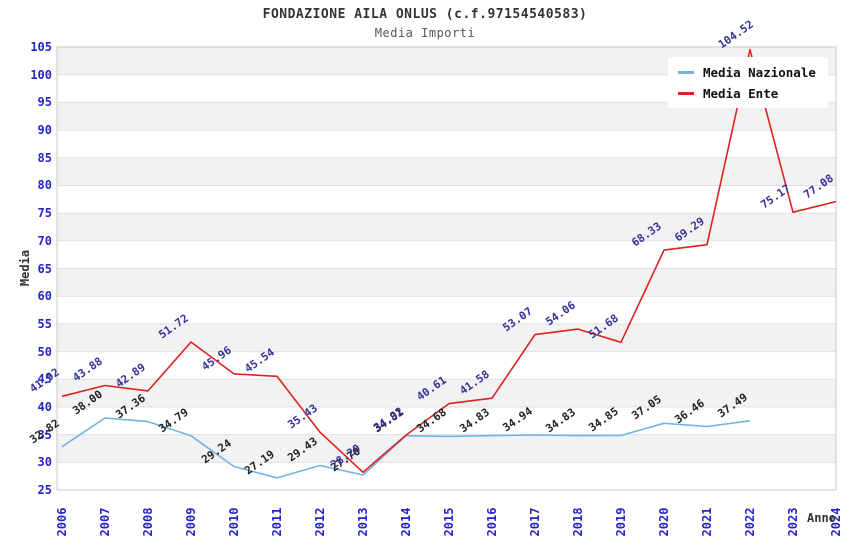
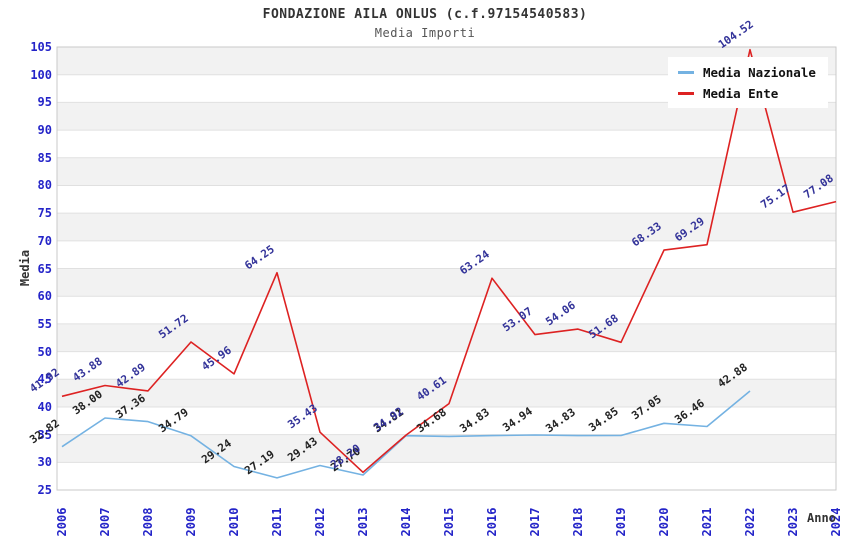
Media Ente/2011: 45.54 -> 64.25
Media Ente/2016: 41.58 -> 63.24
Media Nazionale/2022: 37.49 -> 42.88
